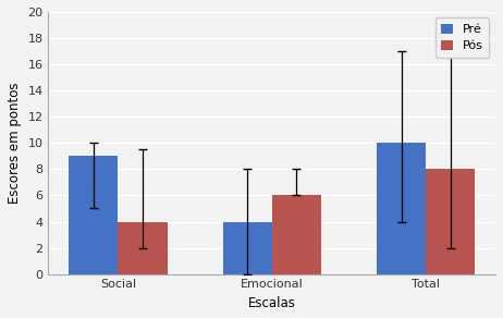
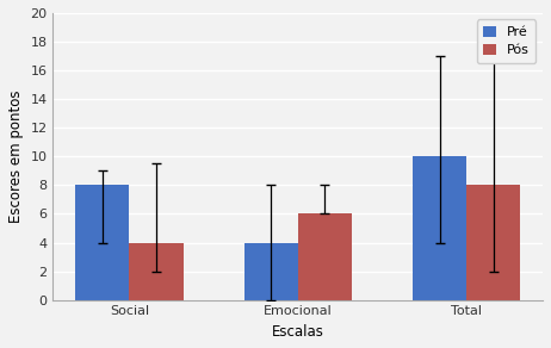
Pré/Social: 9 -> 8
